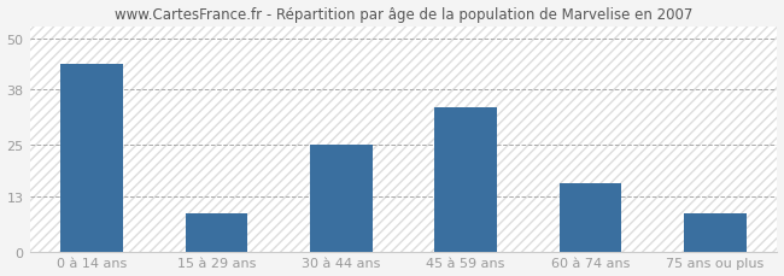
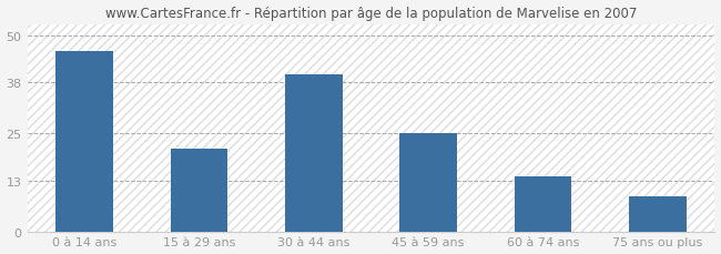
0 à 14 ans: 44 -> 46
15 à 29 ans: 9 -> 21
30 à 44 ans: 25 -> 40
45 à 59 ans: 34 -> 25
60 à 74 ans: 16 -> 14
